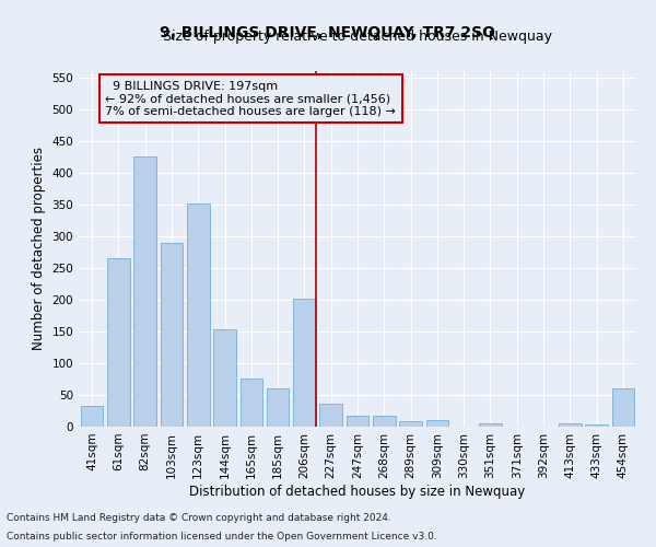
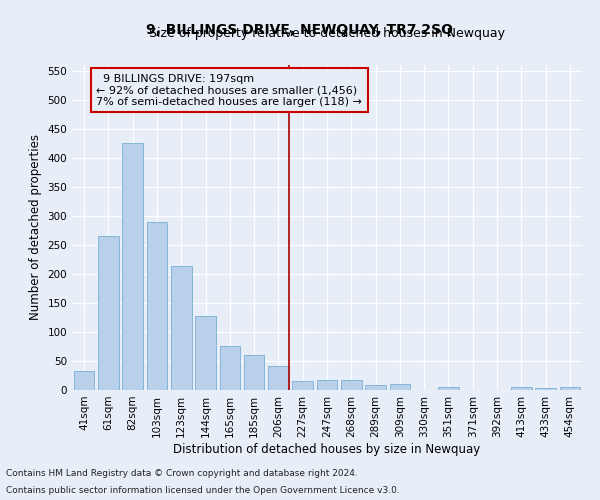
123sqm: 352 -> 214
144sqm: 154 -> 128
206sqm: 202 -> 42
227sqm: 36 -> 16
454sqm: 60 -> 5
